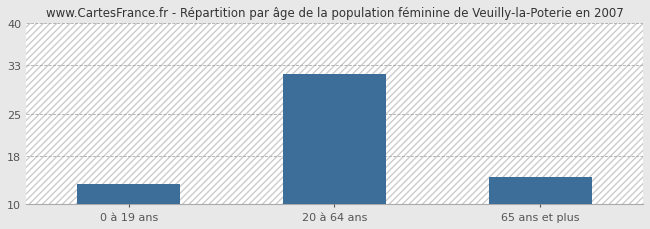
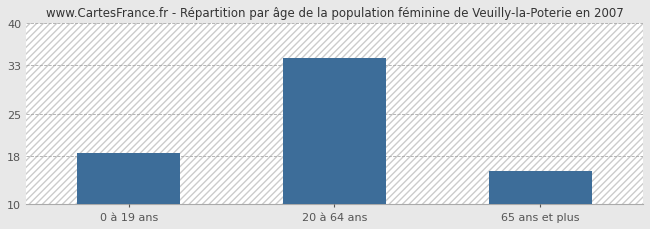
0 à 19 ans: 13.4 -> 18.5
20 à 64 ans: 31.6 -> 34.2
65 ans et plus: 14.6 -> 15.5
